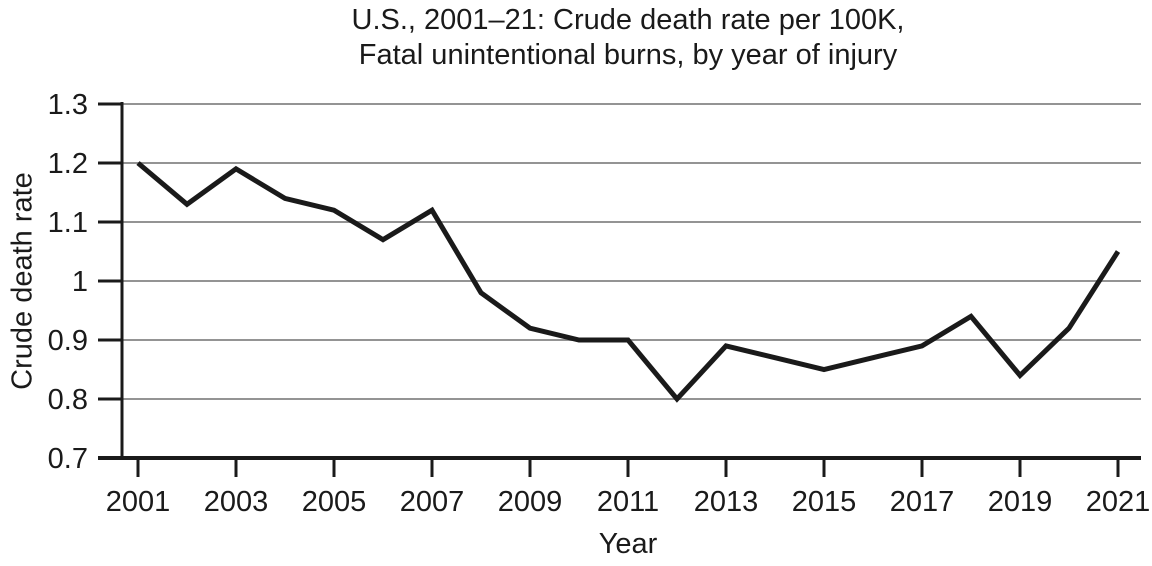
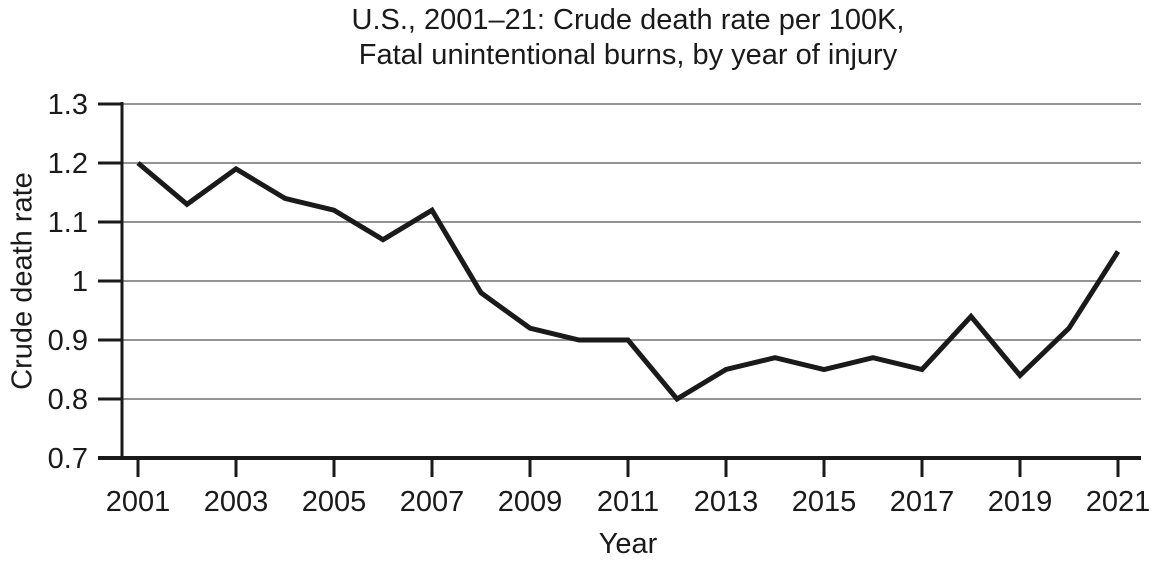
2013: 0.89 -> 0.85
2017: 0.89 -> 0.85
